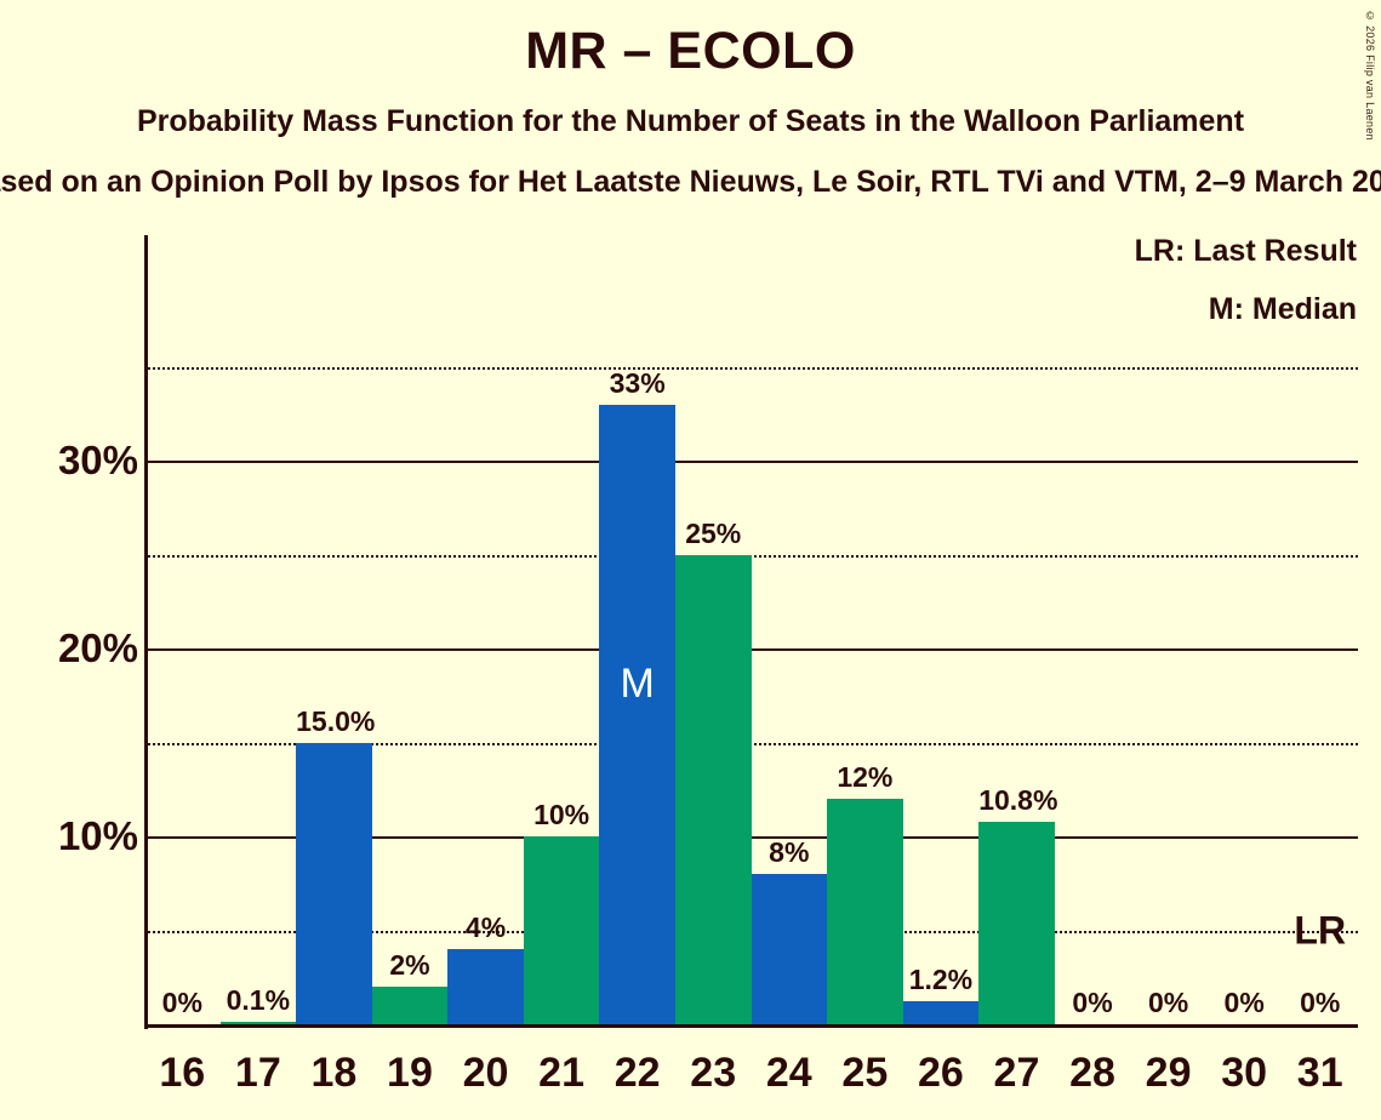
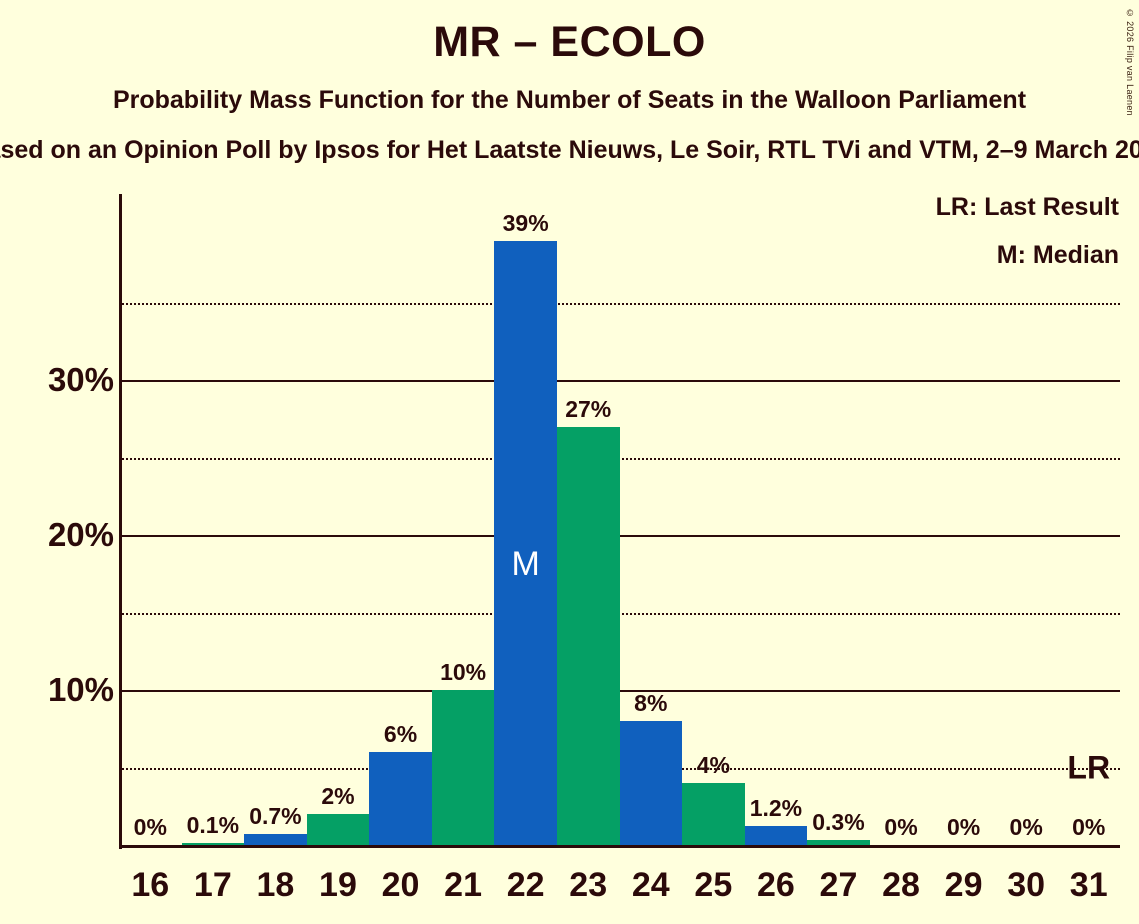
18: 15.0% -> 0.7%
20: 4% -> 6%
22: 33% -> 39%
23: 25% -> 27%
25: 12% -> 4%
27: 10.8% -> 0.3%
